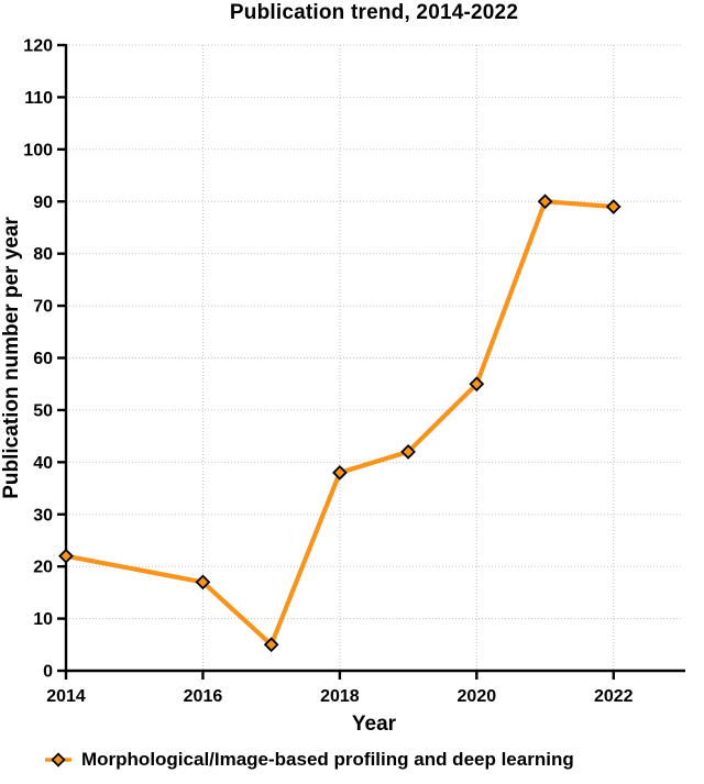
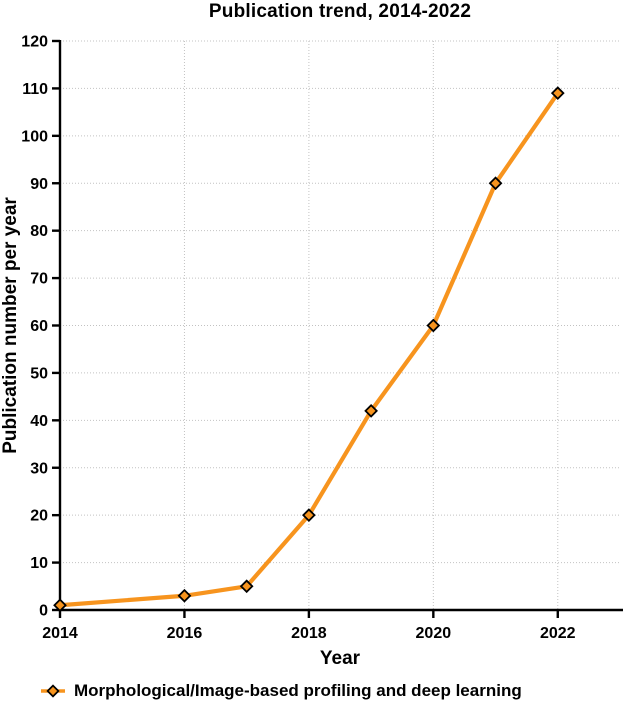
2014: 22 -> 1
2016: 17 -> 3
2018: 38 -> 20
2020: 55 -> 60
2022: 89 -> 109
